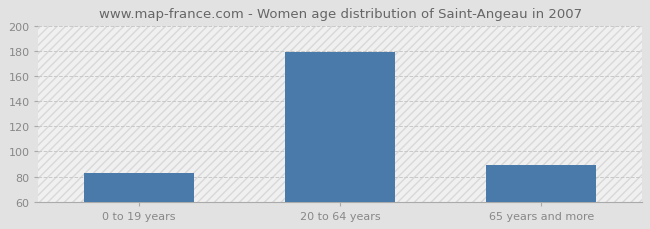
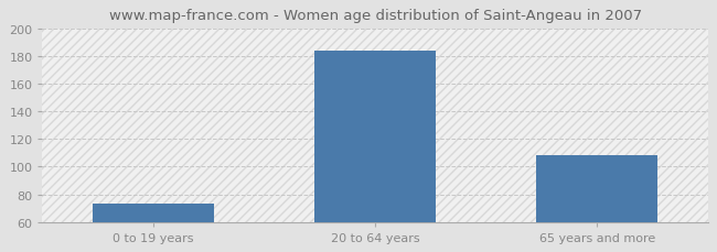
0 to 19 years: 83 -> 73
20 to 64 years: 179 -> 184
65 years and more: 89 -> 108
